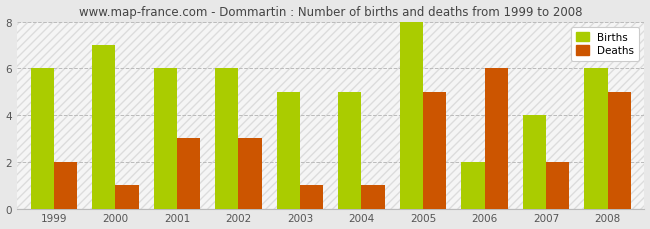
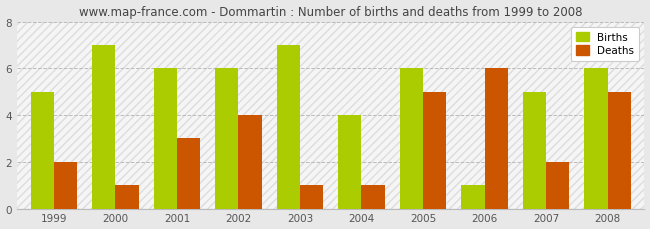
Births/1999: 6 -> 5
Deaths/2002: 3 -> 4
Births/2003: 5 -> 7
Births/2004: 5 -> 4
Births/2005: 8 -> 6
Births/2006: 2 -> 1
Births/2007: 4 -> 5
